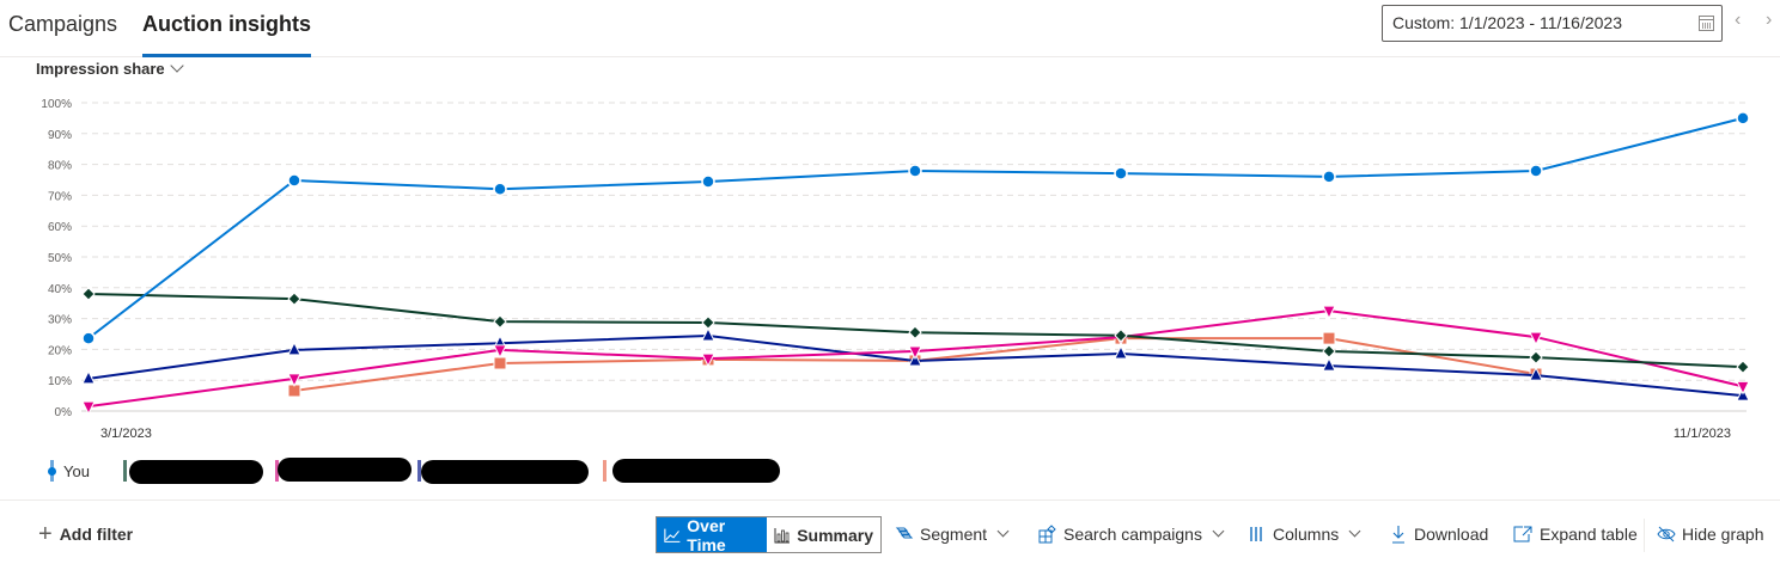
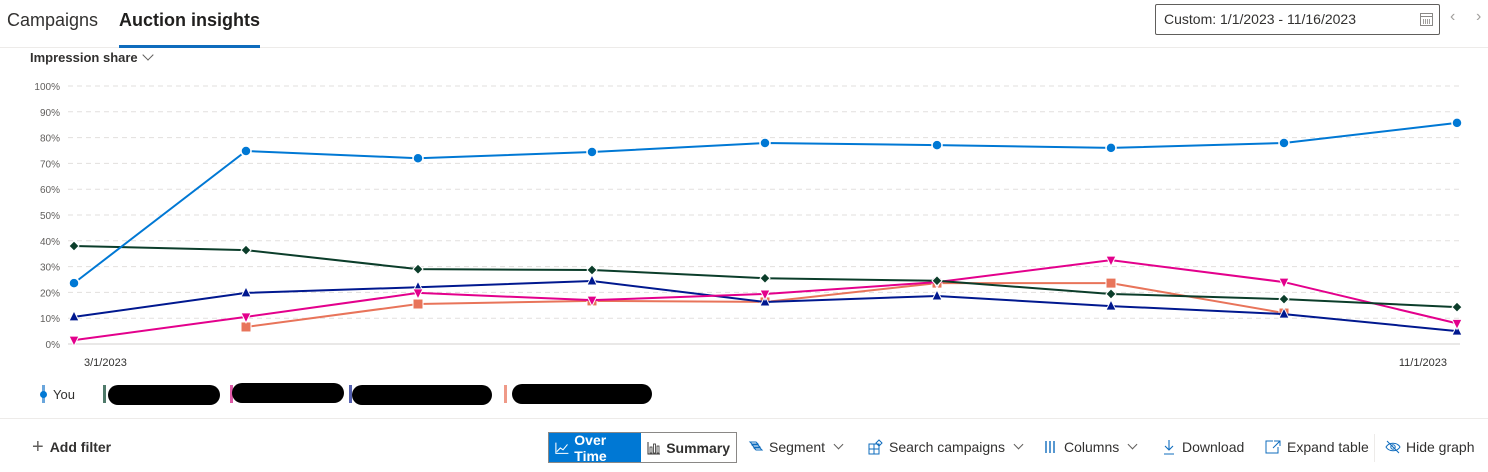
You/11/1/2023: 95% -> 86%
